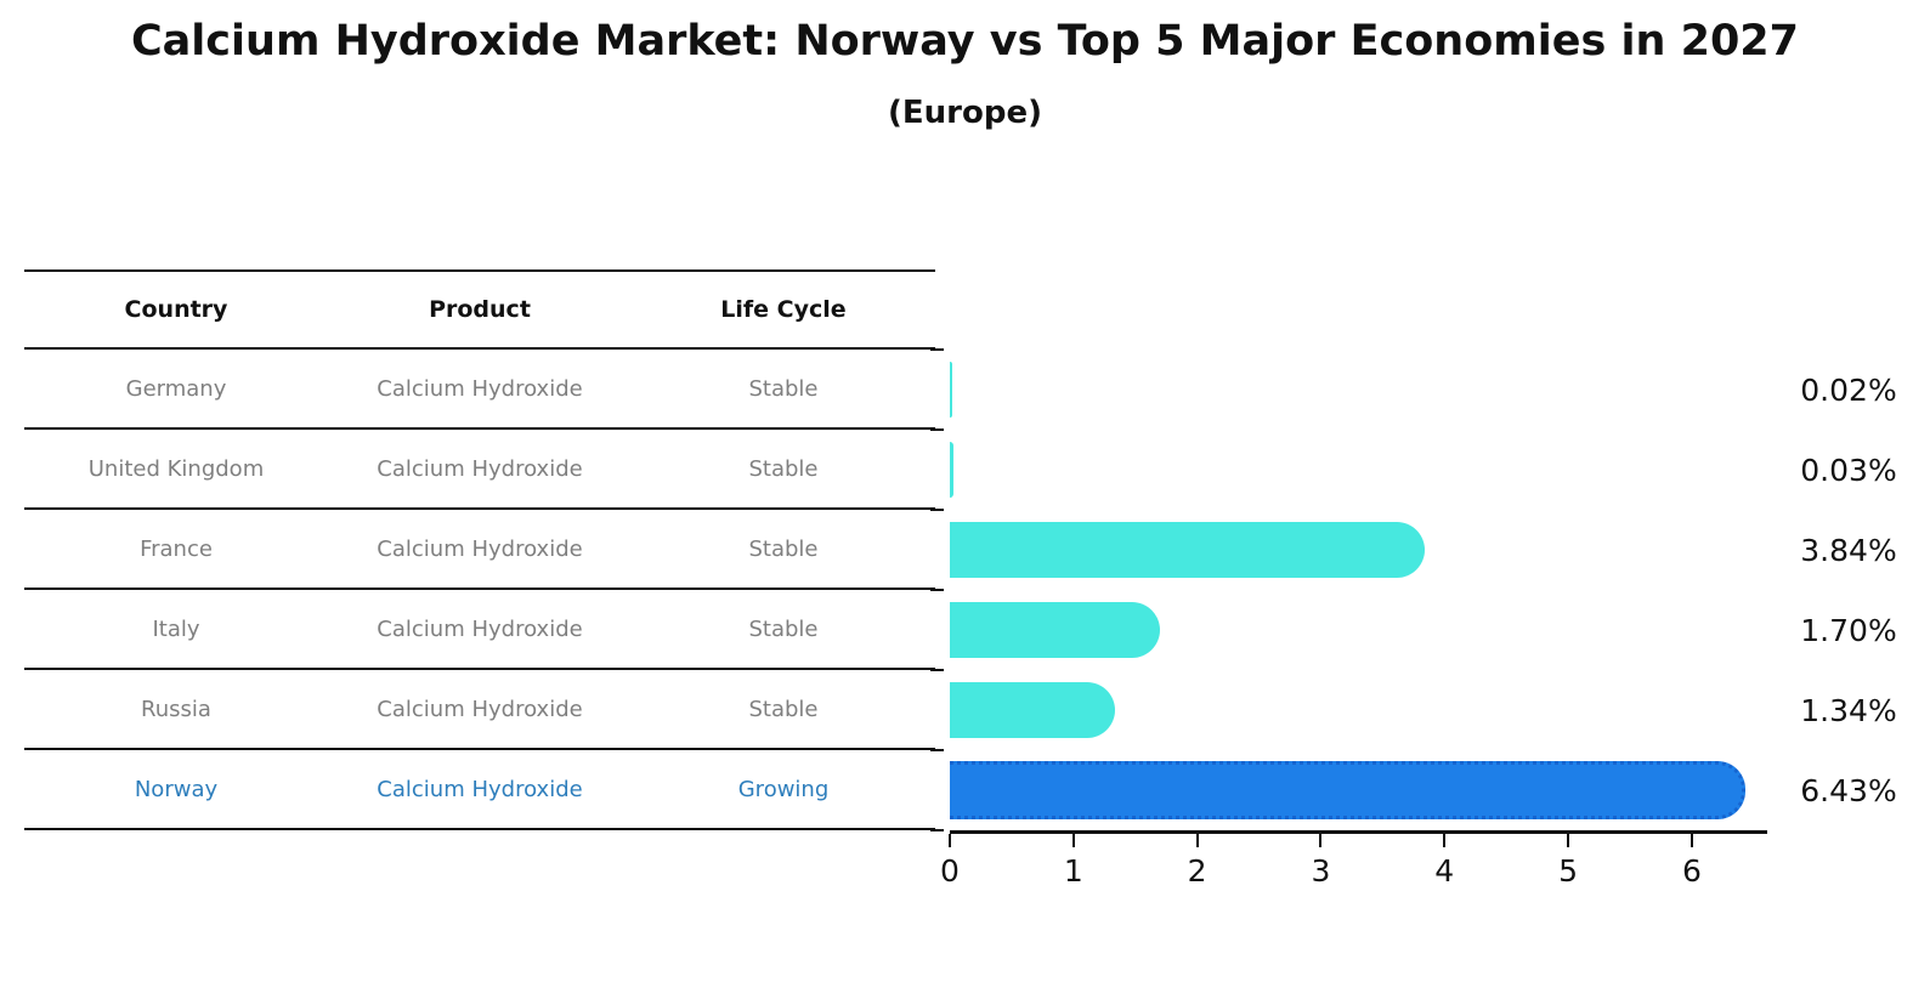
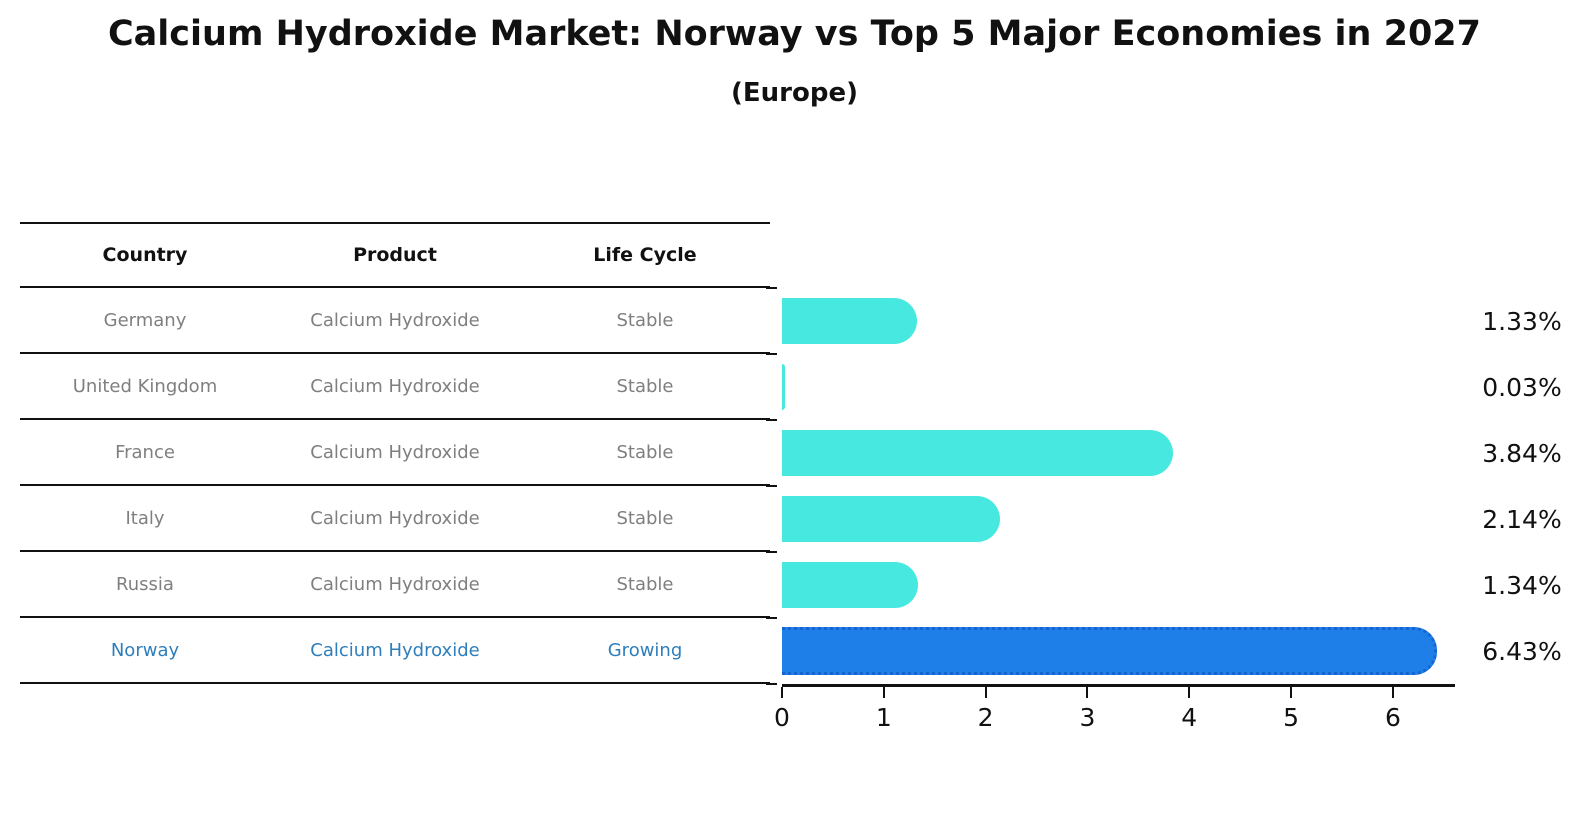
Germany: 0.02% -> 1.33%
Italy: 1.70% -> 2.14%
